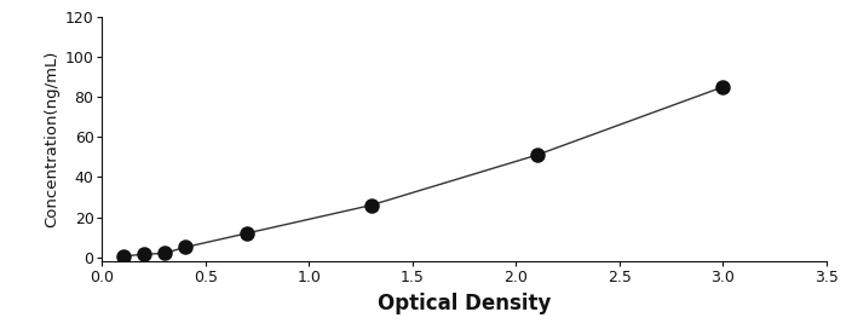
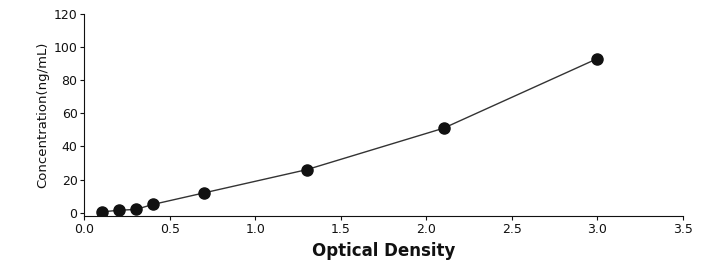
3.0: 85 -> 93
